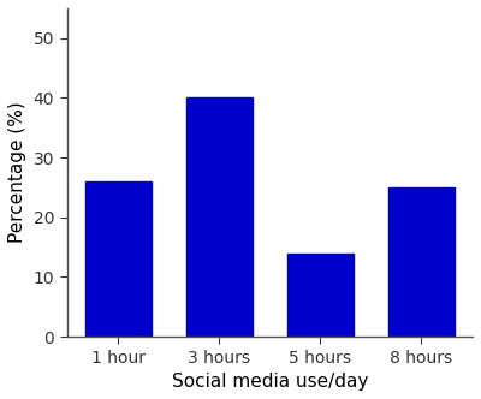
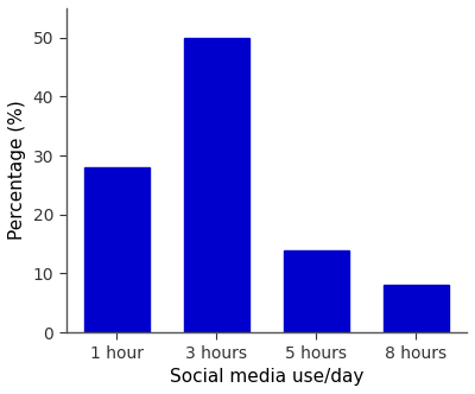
1 hour: 26 -> 28
3 hours: 40 -> 50
8 hours: 25 -> 8
